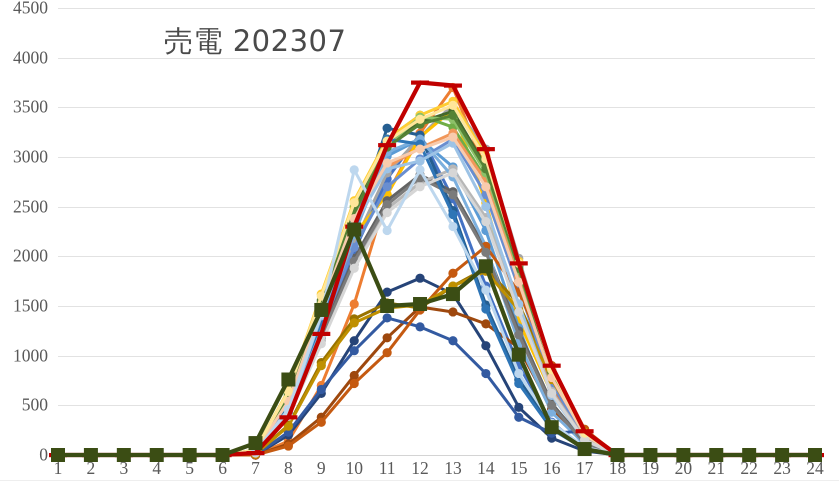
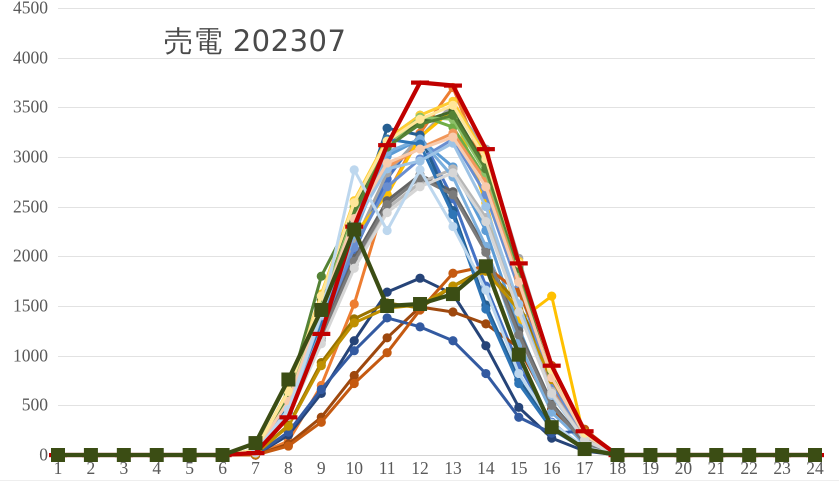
24/9: 1500 -> 1800
20/14: 2100 -> 1900
4/16: 600 -> 1600
